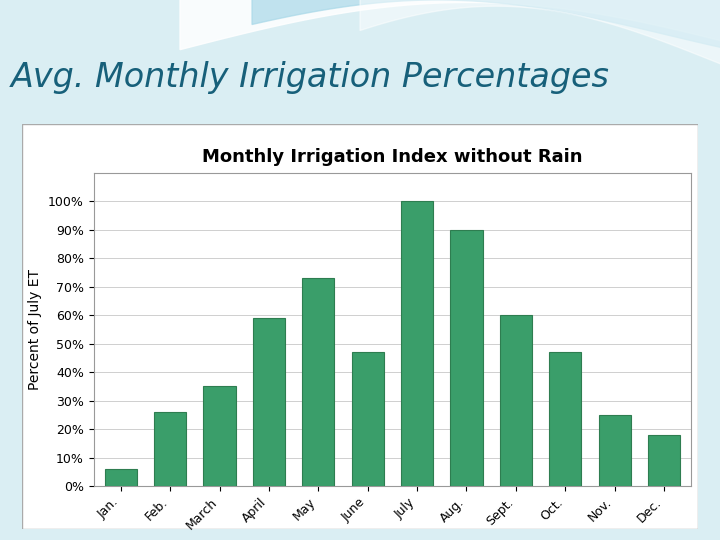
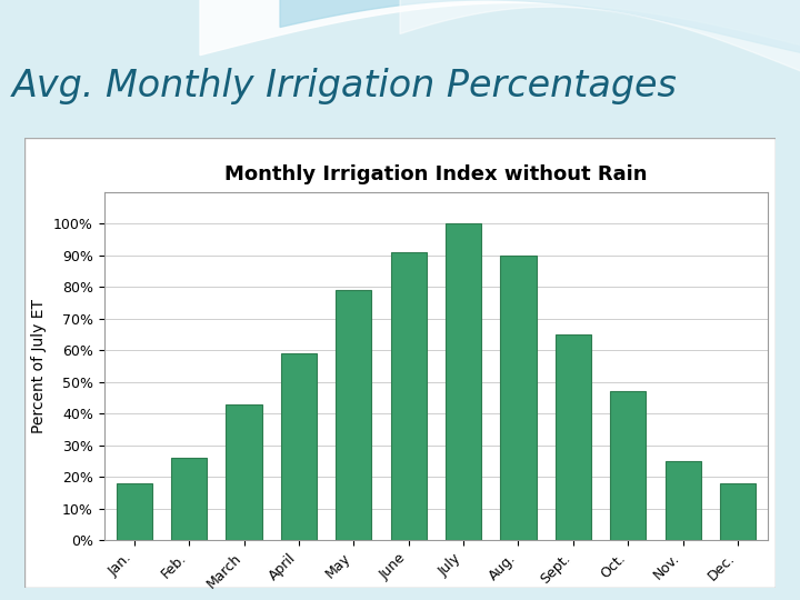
Jan.: 6% -> 18%
March: 35% -> 43%
May: 73% -> 79%
June: 47% -> 91%
Sept.: 60% -> 65%
